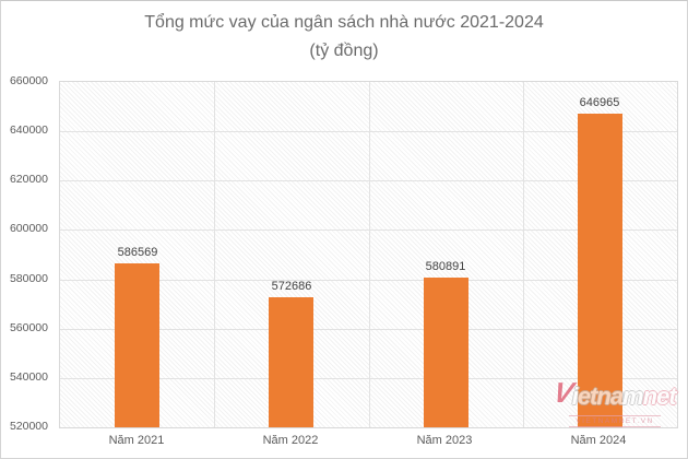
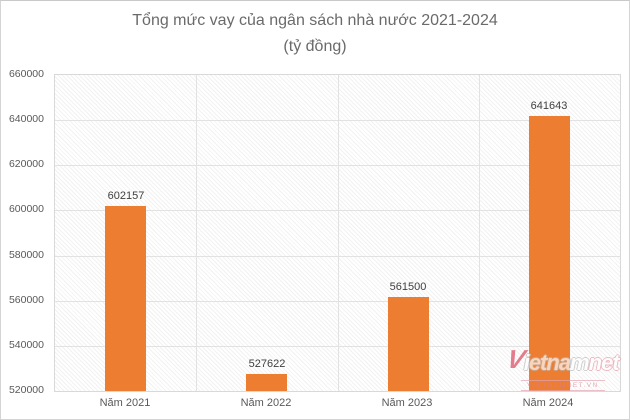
Năm 2021: 586569 -> 602157
Năm 2022: 572686 -> 527622
Năm 2023: 580891 -> 561500
Năm 2024: 646965 -> 641643
